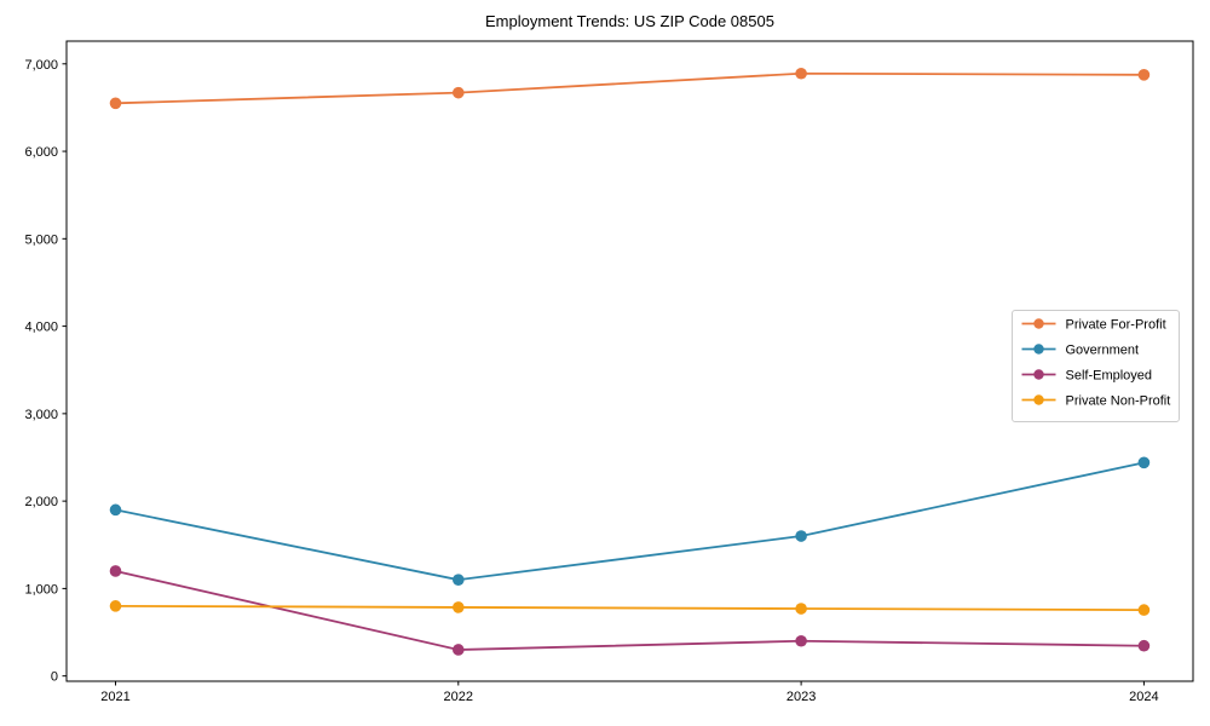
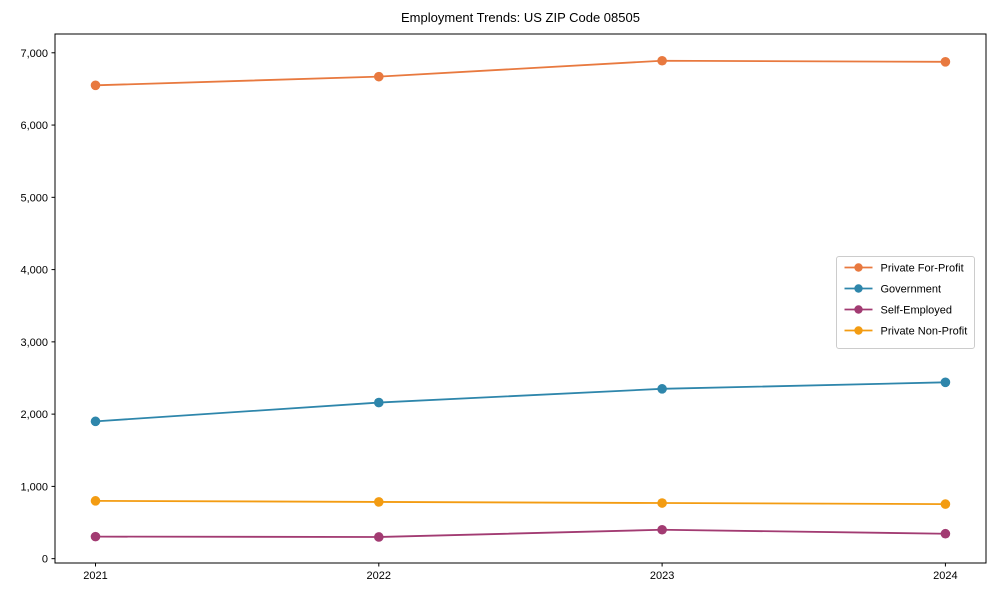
Self-Employed/2021: 1200 -> 300
Government/2022: 1100 -> 2200
Government/2023: 1600 -> 2400
